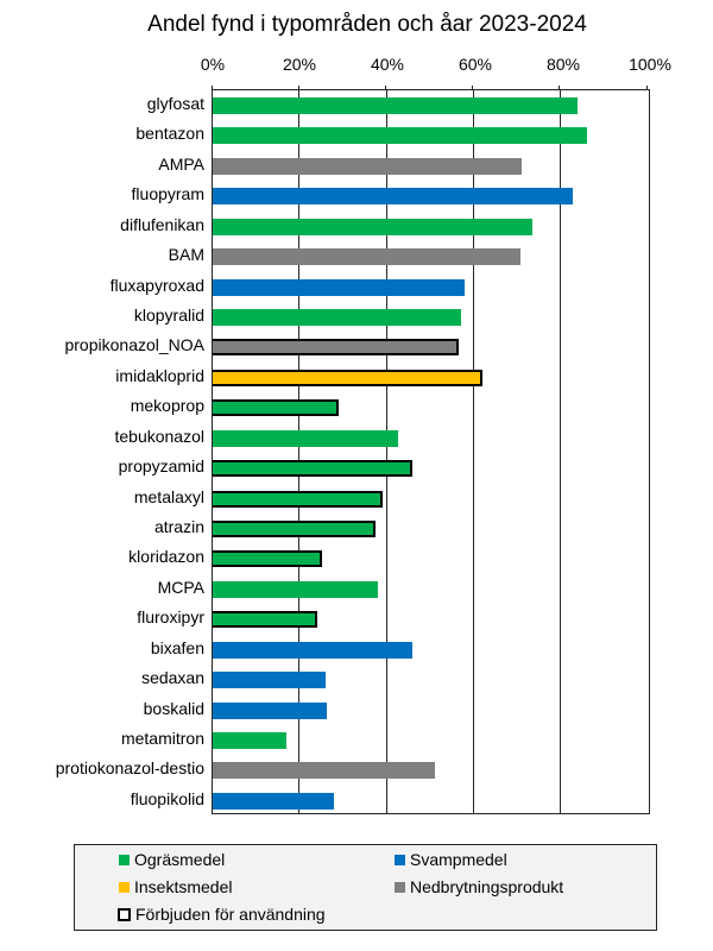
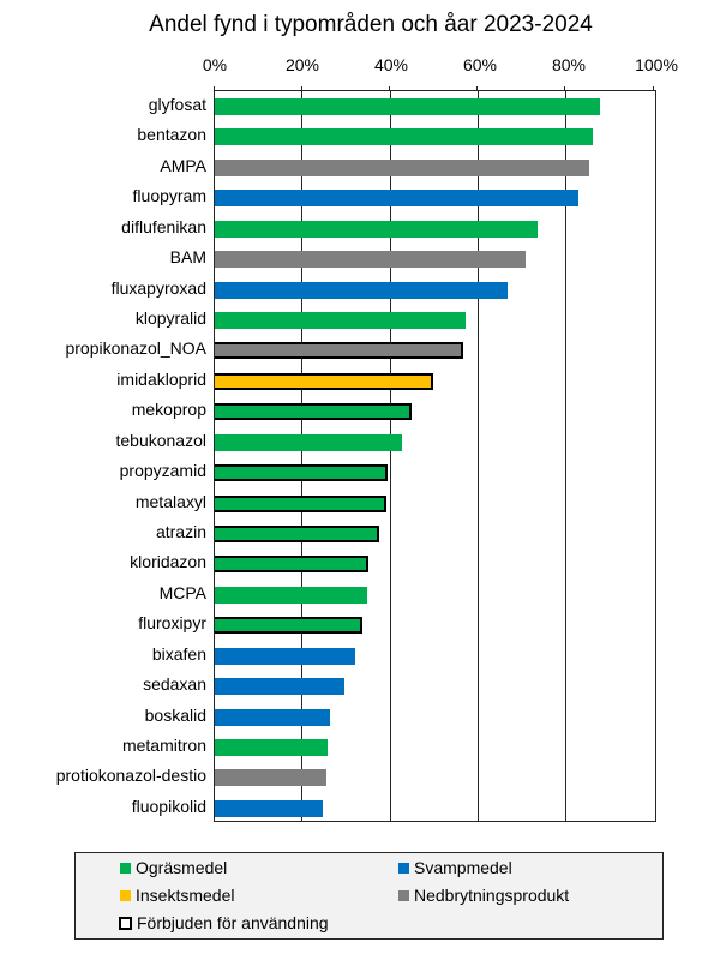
glyfosat: 84% -> 88%
AMPA: 71% -> 85%
fluxapyroxad: 58% -> 67%
imidakloprid: 62% -> 50%
mekoprop: 29% -> 45%
propyzamid: 46% -> 39%
kloridazon: 25% -> 35%
MCPA: 38% -> 35%
fluroxipyr: 24% -> 34%
bixafen: 46% -> 32%
sedaxan: 26% -> 30%
metamitron: 17% -> 26%
protiokonazol-destio: 51% -> 25%
fluopikolid: 28% -> 25%
